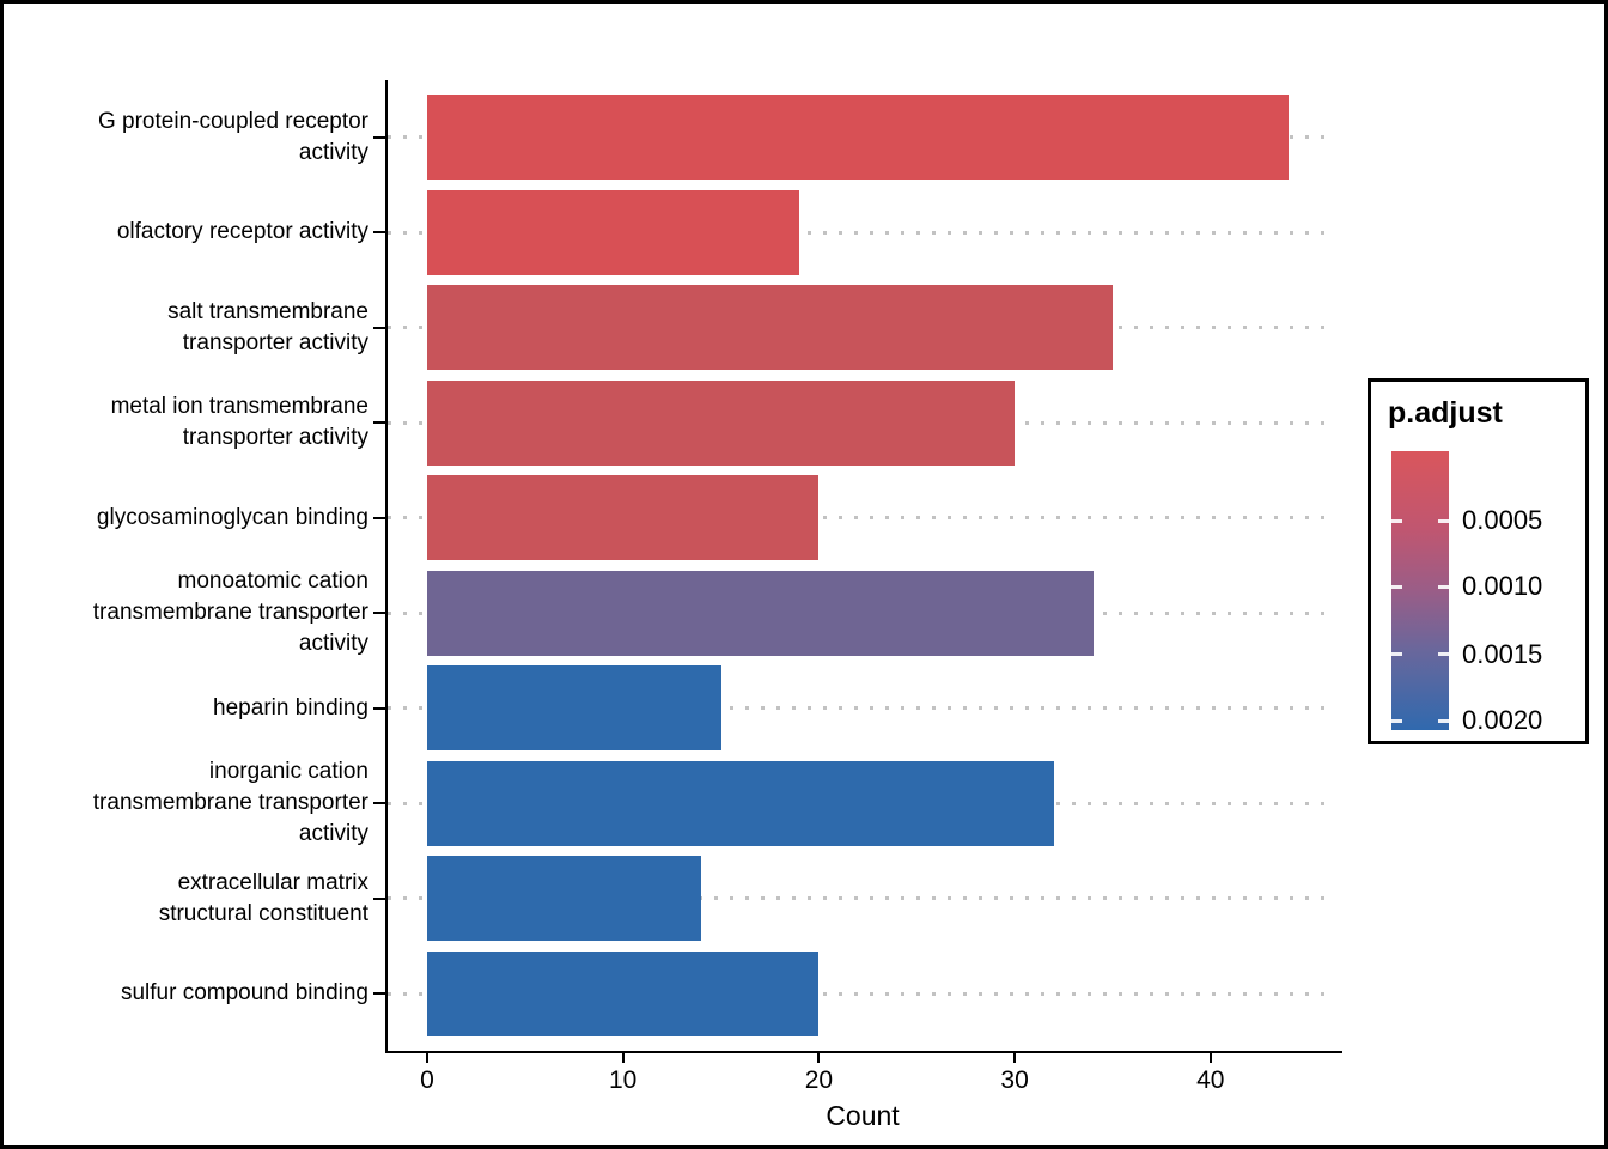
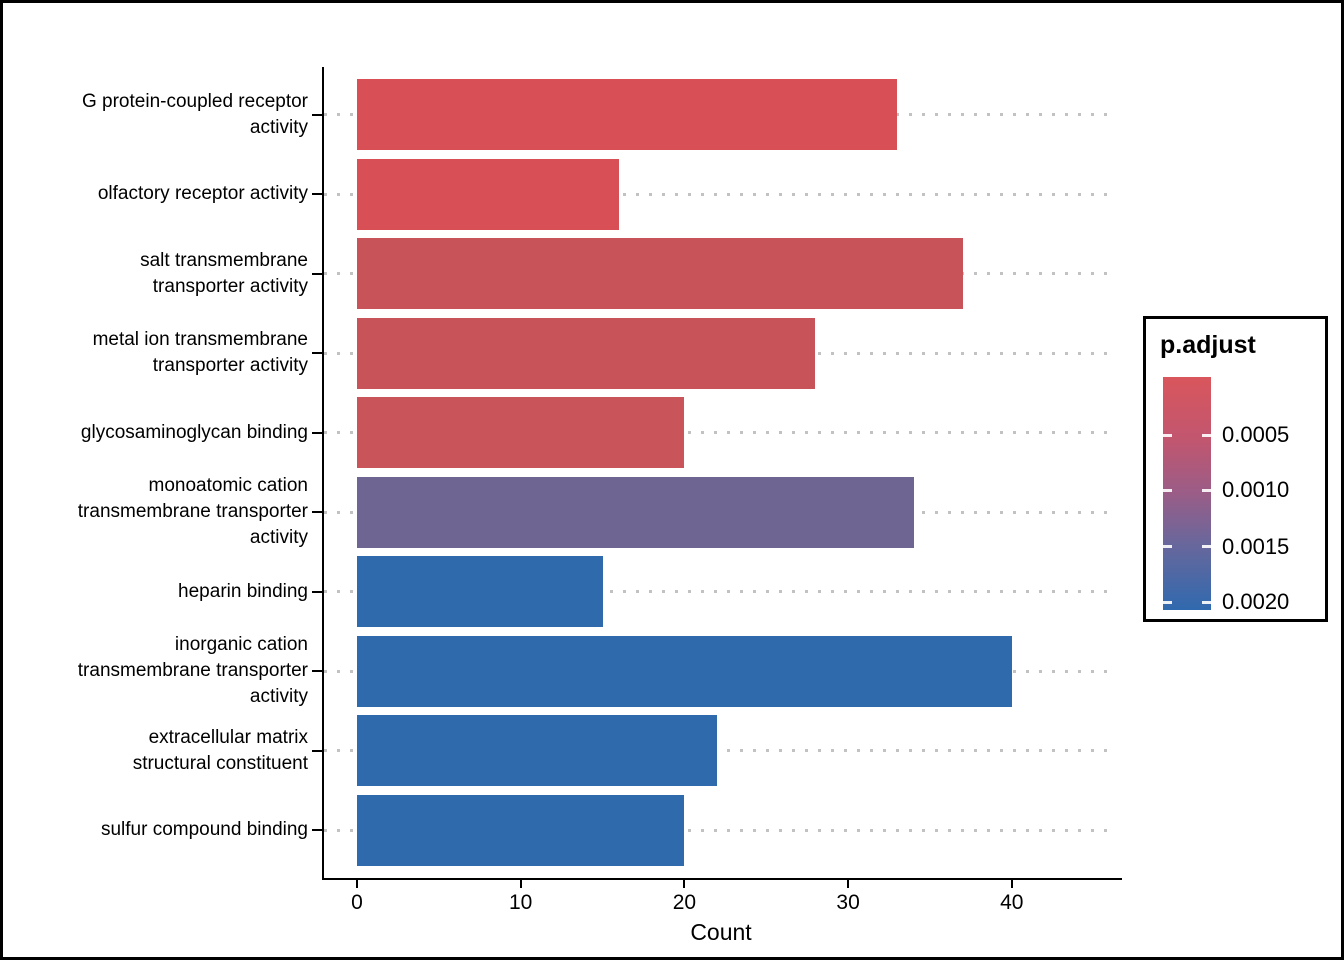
G protein-coupled receptor activity: 44 -> 33
olfactory receptor activity: 19 -> 16
salt transmembrane transporter activity: 35 -> 37
metal ion transmembrane transporter activity: 30 -> 28
inorganic cation transmembrane transporter activity: 32 -> 40
extracellular matrix structural constituent: 14 -> 22
